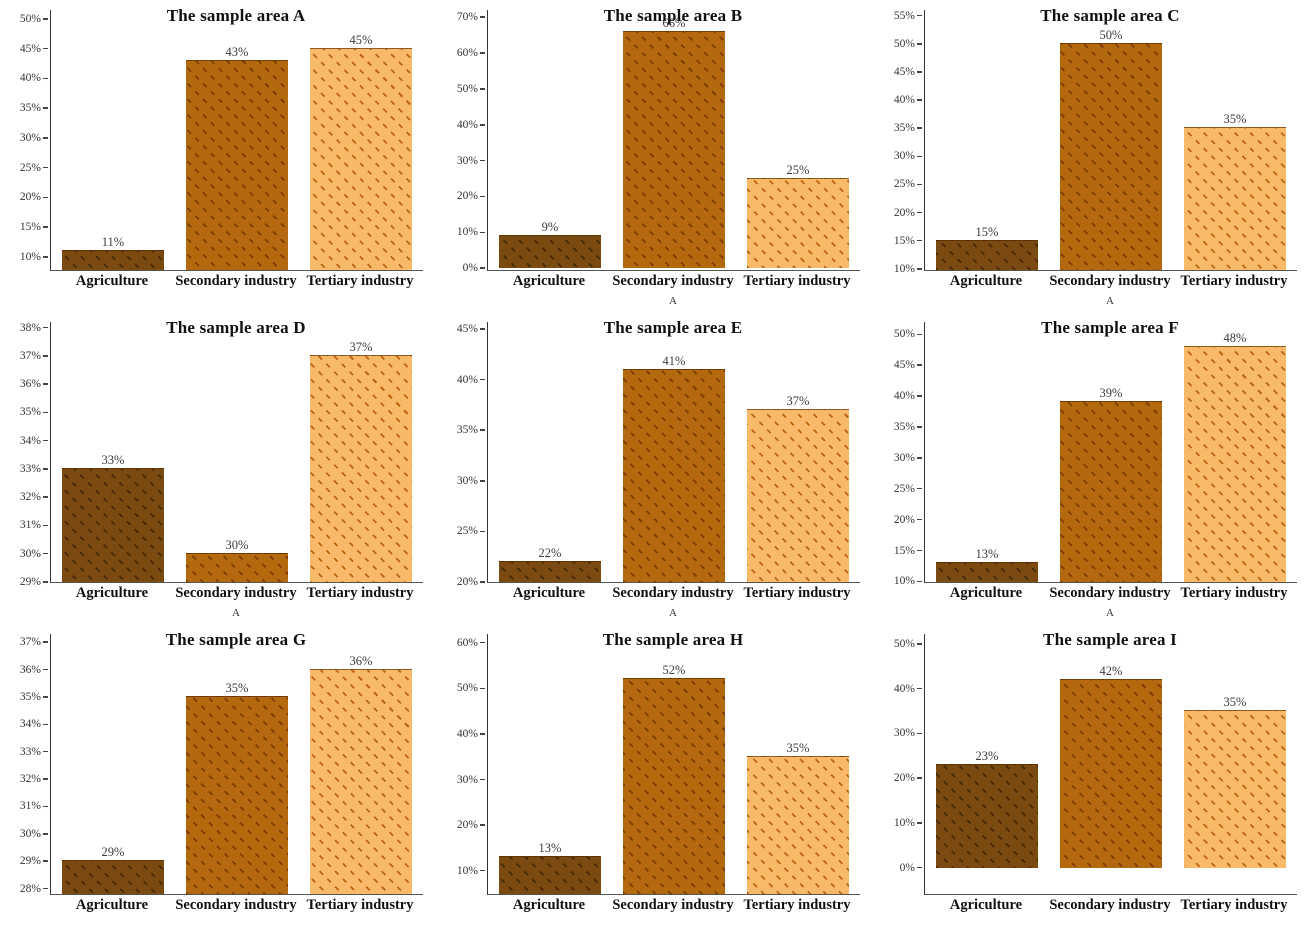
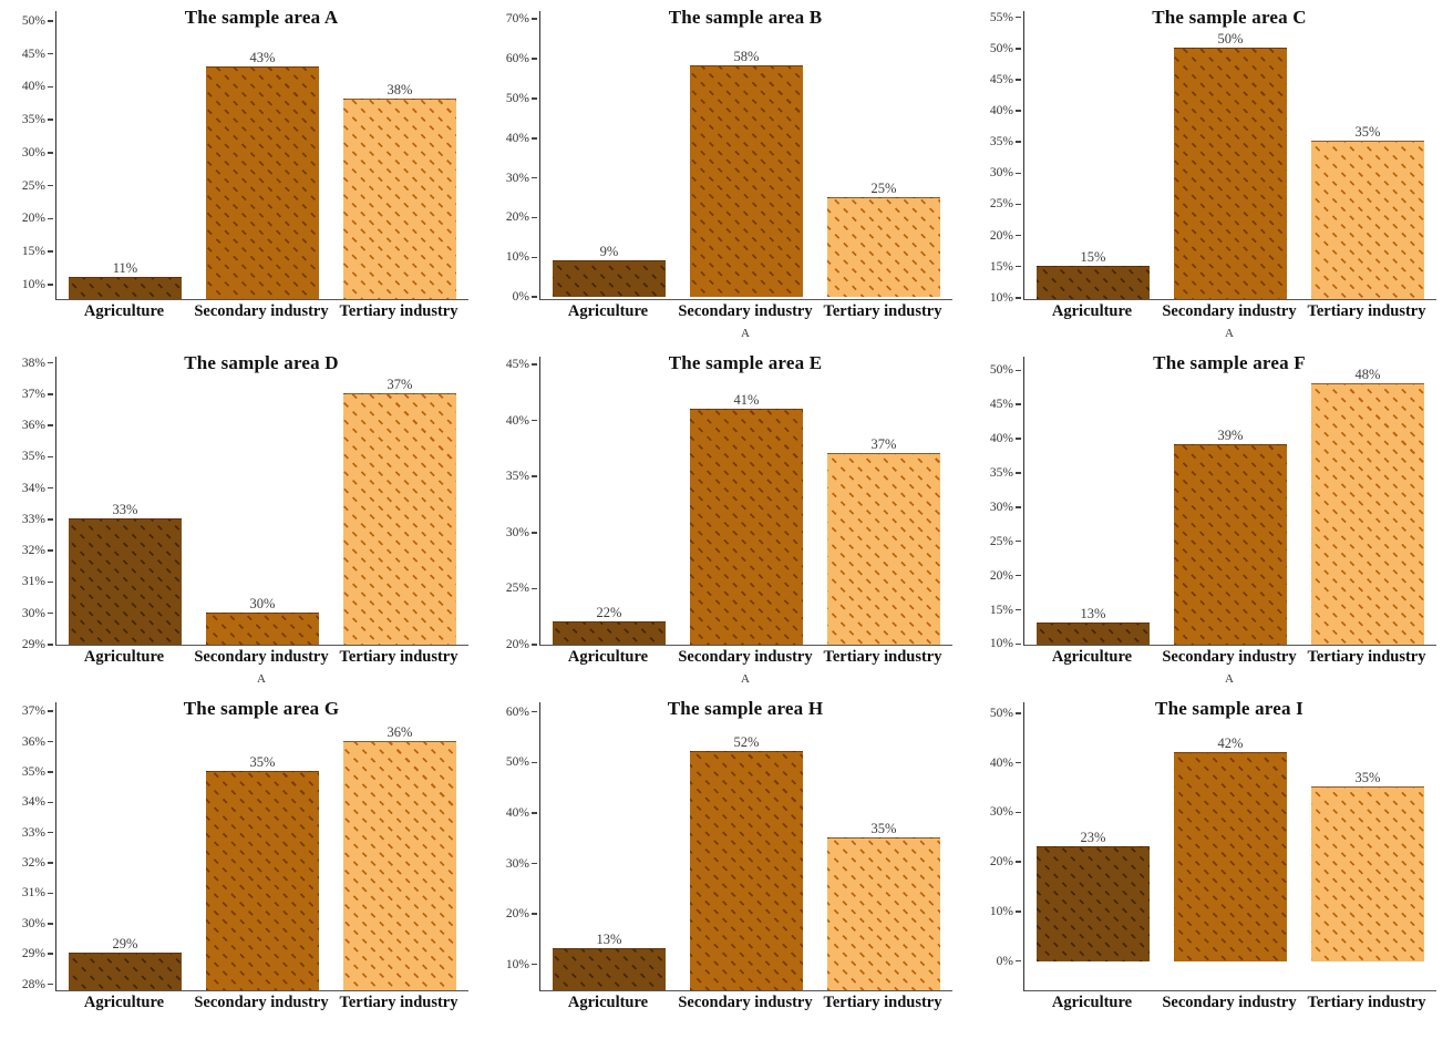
The sample area A/Tertiary industry: 45% -> 38%
The sample area B/Secondary industry: 66% -> 58%
